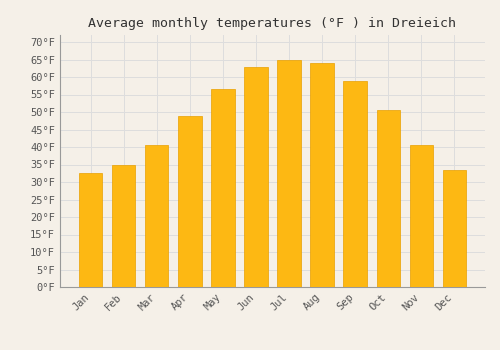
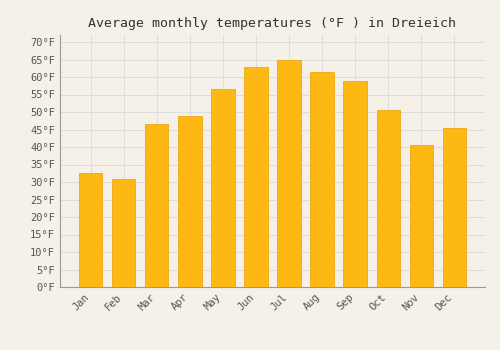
Feb: 35.0°F -> 31.0°F
Mar: 40.5°F -> 46.5°F
Aug: 64.0°F -> 61.5°F
Dec: 33.5°F -> 45.5°F
